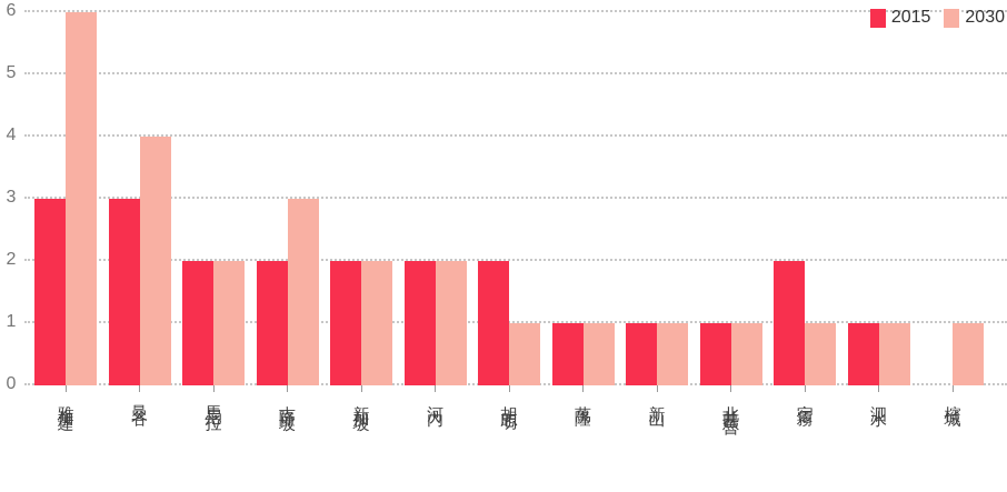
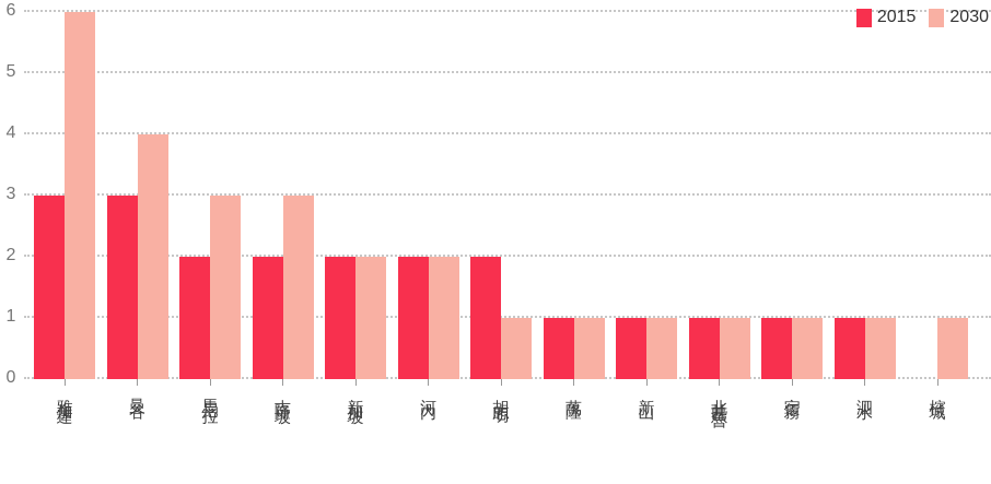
2030/馬尼拉: 2 -> 3
2015/宿霧: 2 -> 1
